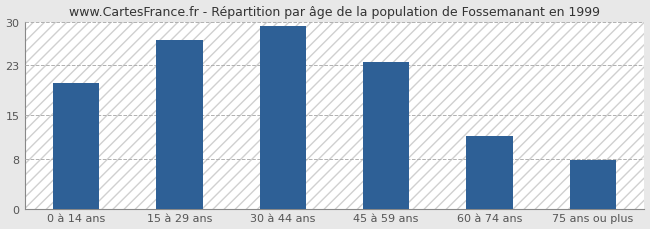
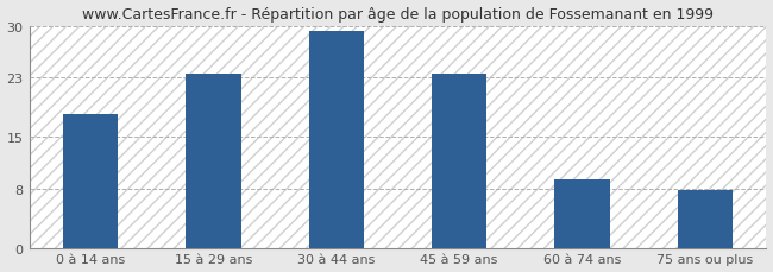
0 à 14 ans: 20.2 -> 18.0
15 à 29 ans: 27.0 -> 23.5
60 à 74 ans: 11.6 -> 9.2
